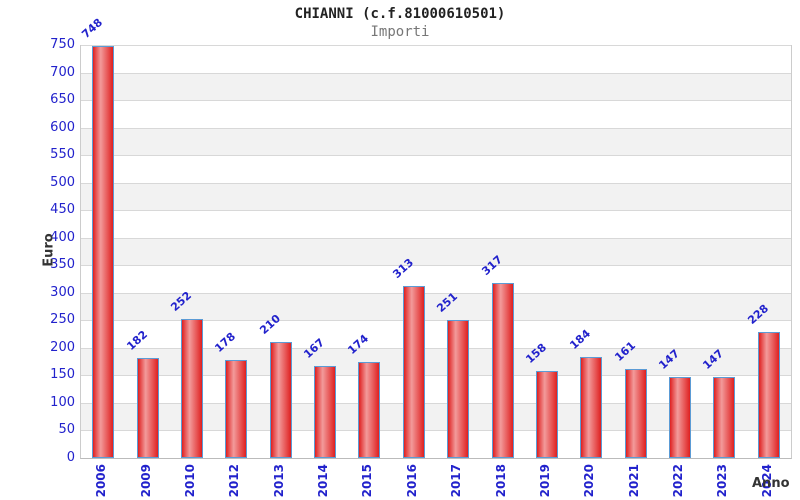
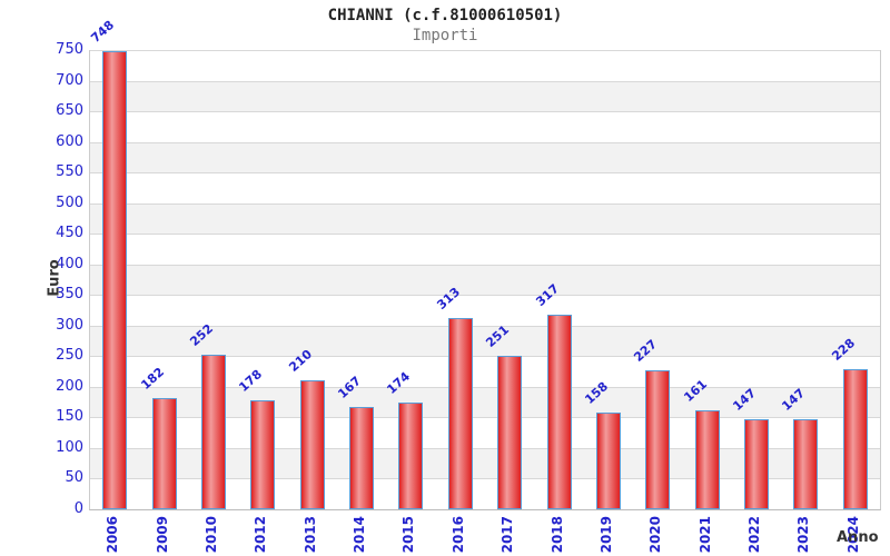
2020: 184 -> 227
